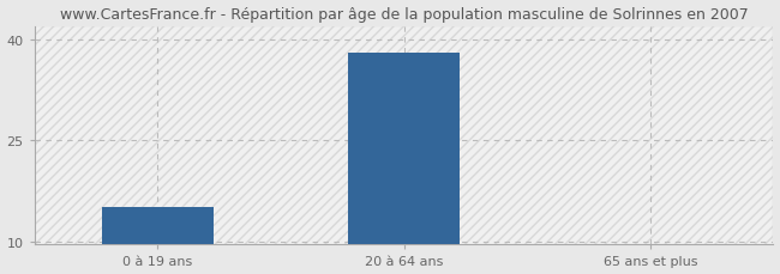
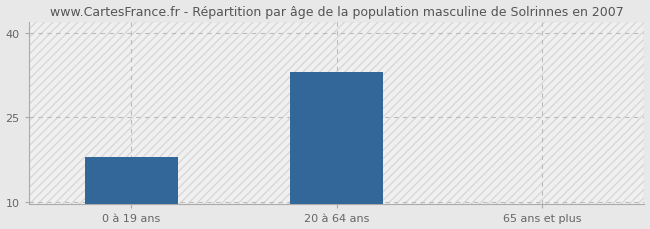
0 à 19 ans: 15 -> 18
20 à 64 ans: 38 -> 33
